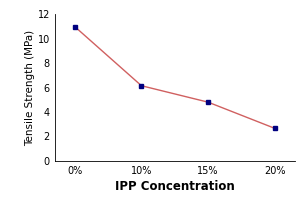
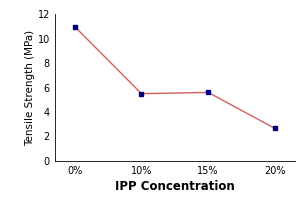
10%: 6.2 -> 5.5
15%: 4.8 -> 5.6
